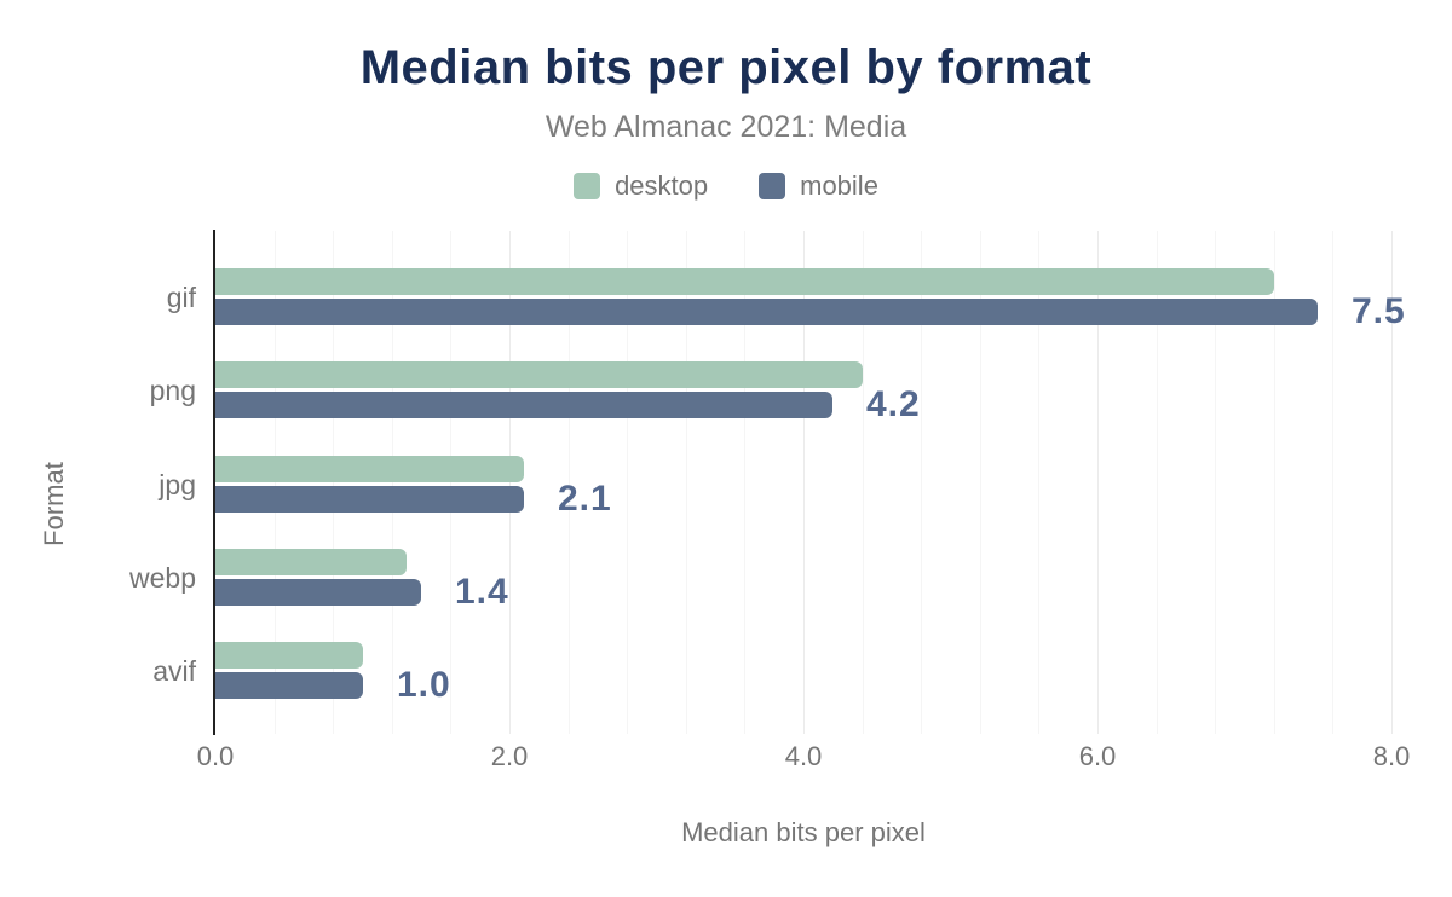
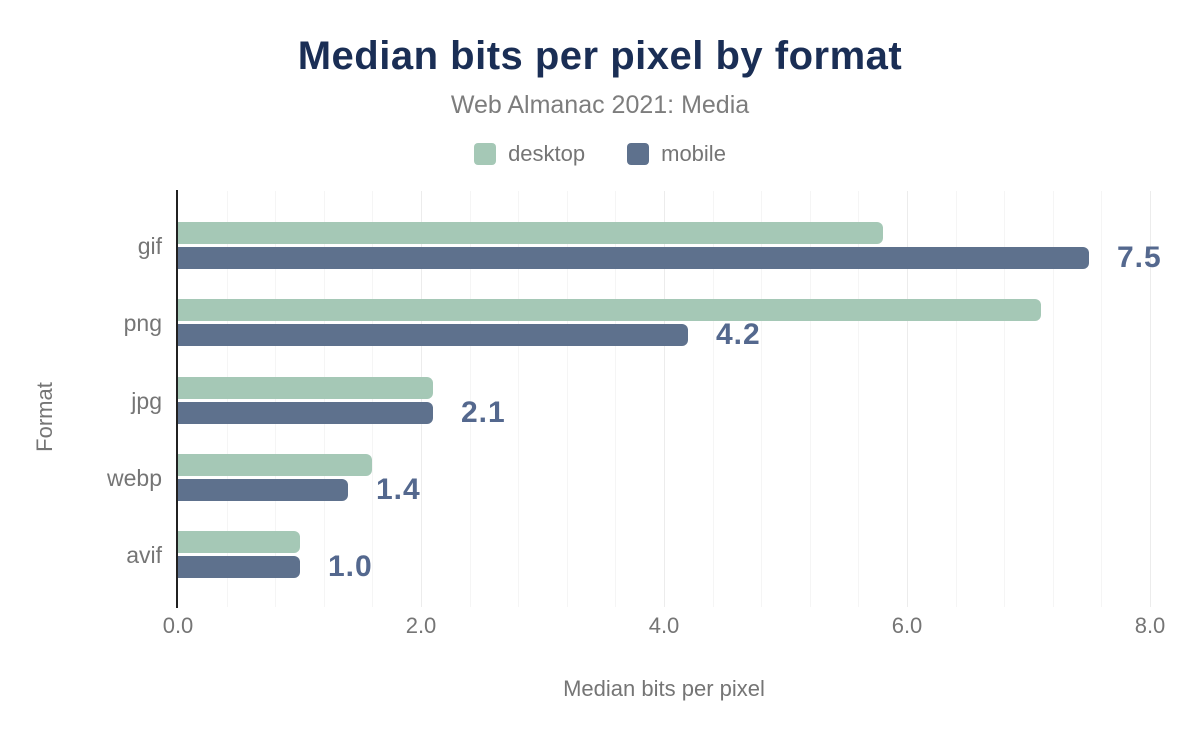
desktop/gif: 7.2 -> 5.8
desktop/png: 4.4 -> 7.1
desktop/webp: 1.3 -> 1.6
